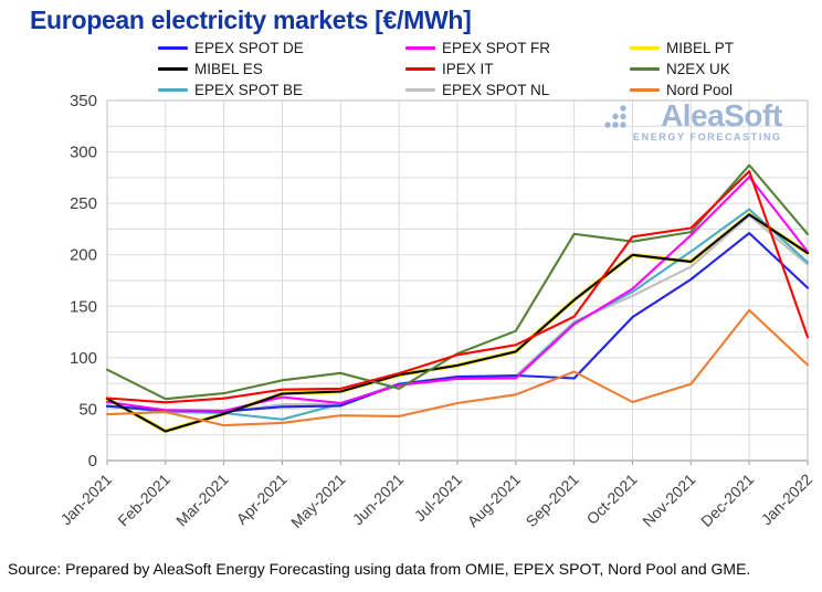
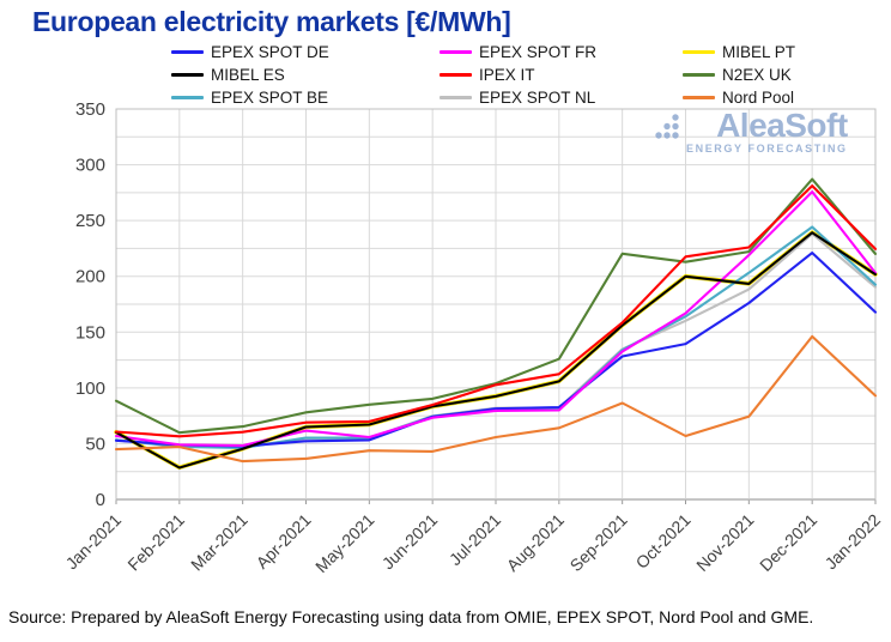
EPEX SPOT BE/Apr-2021: 40 -> 60
N2EX UK/Jun-2021: 70 -> 90
EPEX SPOT DE/Sep-2021: 80 -> 130
IPEX IT/Sep-2021: 140 -> 160
IPEX IT/Jan-2022: 120 -> 220
